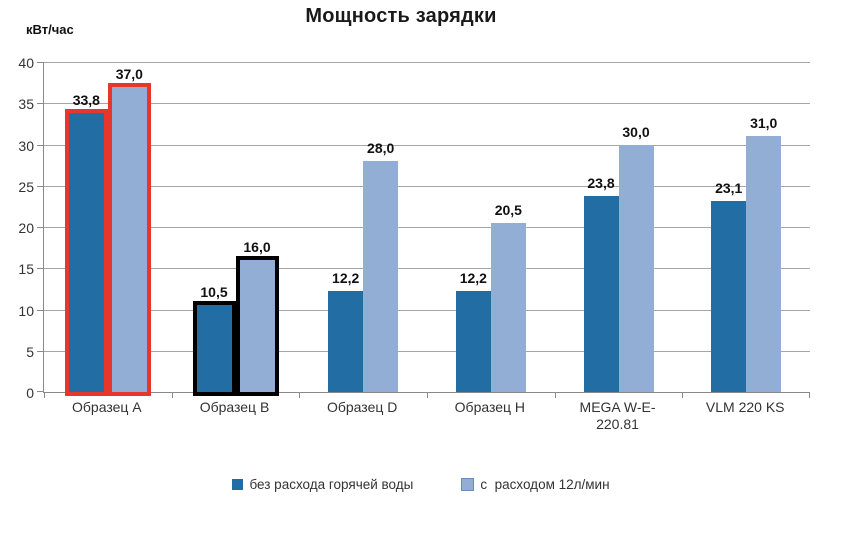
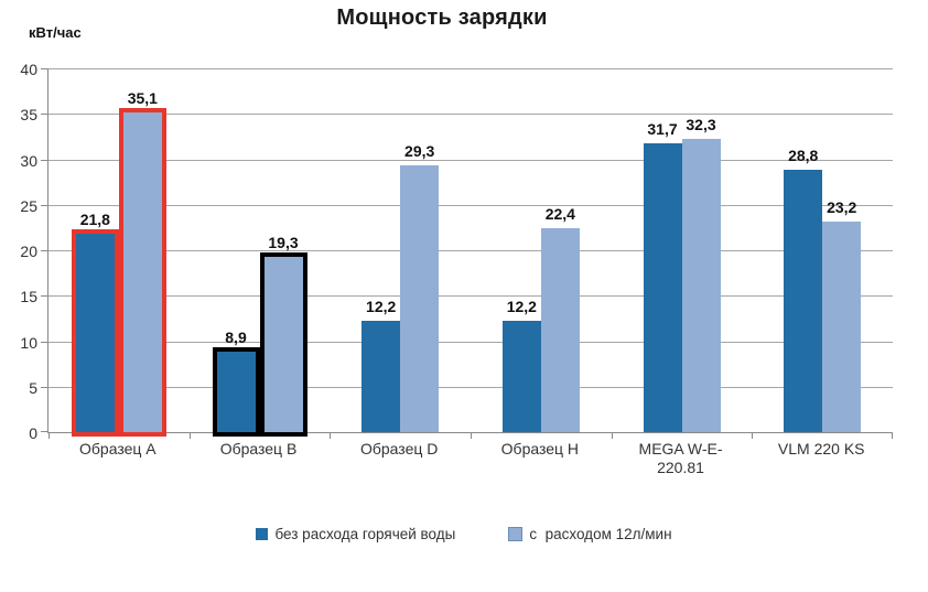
без расхода горячей воды/Образец A: 33,8 -> 21,8
с расходом 12л/мин/Образец A: 37,0 -> 35,1
без расхода горячей воды/Образец B: 10,5 -> 8,9
с расходом 12л/мин/Образец B: 16,0 -> 19,3
с расходом 12л/мин/Образец D: 28,0 -> 29,3
с расходом 12л/мин/Образец H: 20,5 -> 22,4
без расхода горячей воды/MEGA W-E-220.81: 23,8 -> 31,7
с расходом 12л/мин/MEGA W-E-220.81: 30,0 -> 32,3
без расхода горячей воды/VLM 220 KS: 23,1 -> 28,8
с расходом 12л/мин/VLM 220 KS: 31,0 -> 23,2
